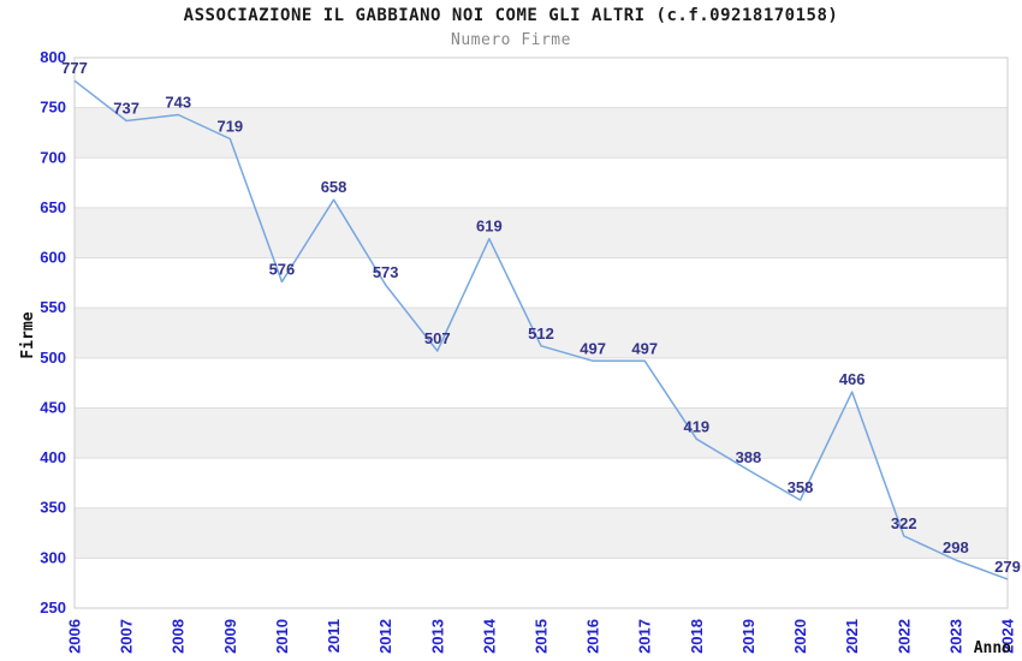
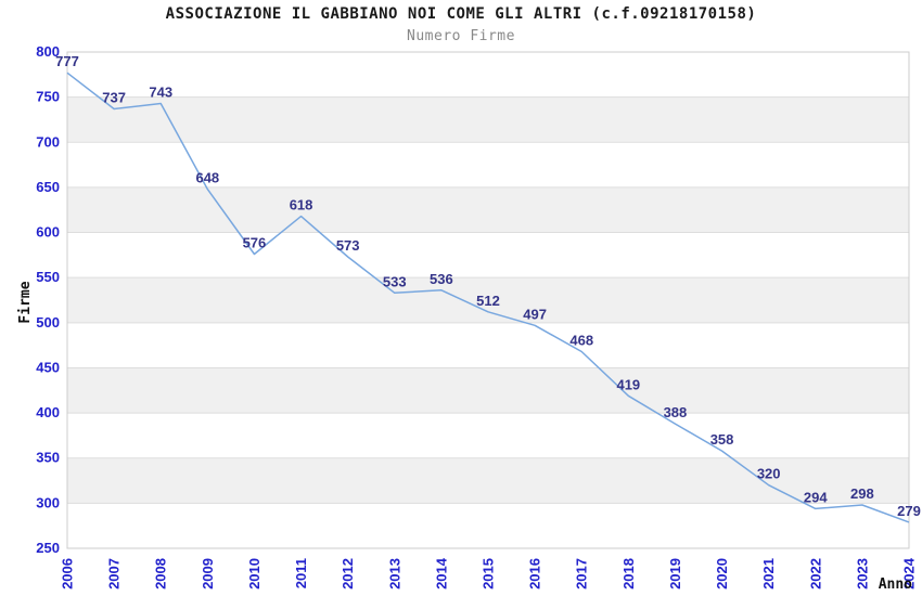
2009: 719 -> 648
2011: 658 -> 618
2013: 507 -> 533
2014: 619 -> 536
2017: 497 -> 468
2021: 466 -> 320
2022: 322 -> 294
